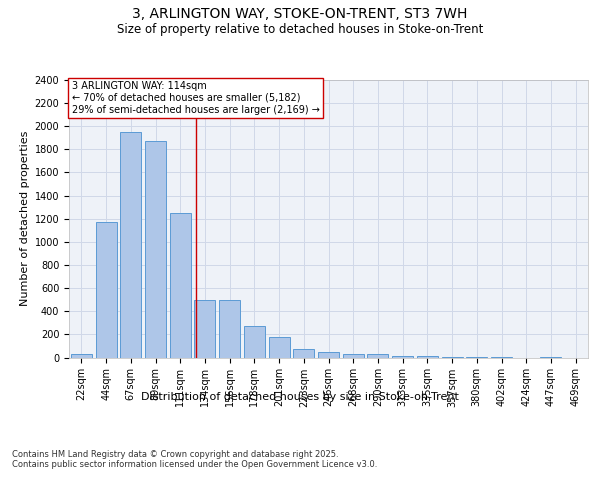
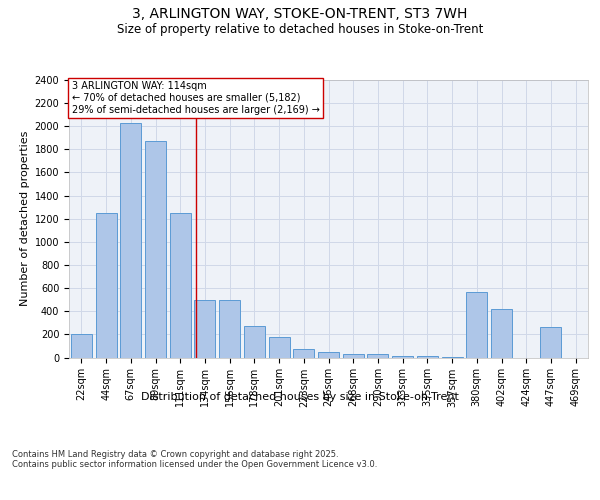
22sqm: 30 -> 200
44sqm: 1180 -> 1250
67sqm: 1950 -> 2030
380sqm: 0 -> 570
402sqm: 0 -> 420
447sqm: 0 -> 260
